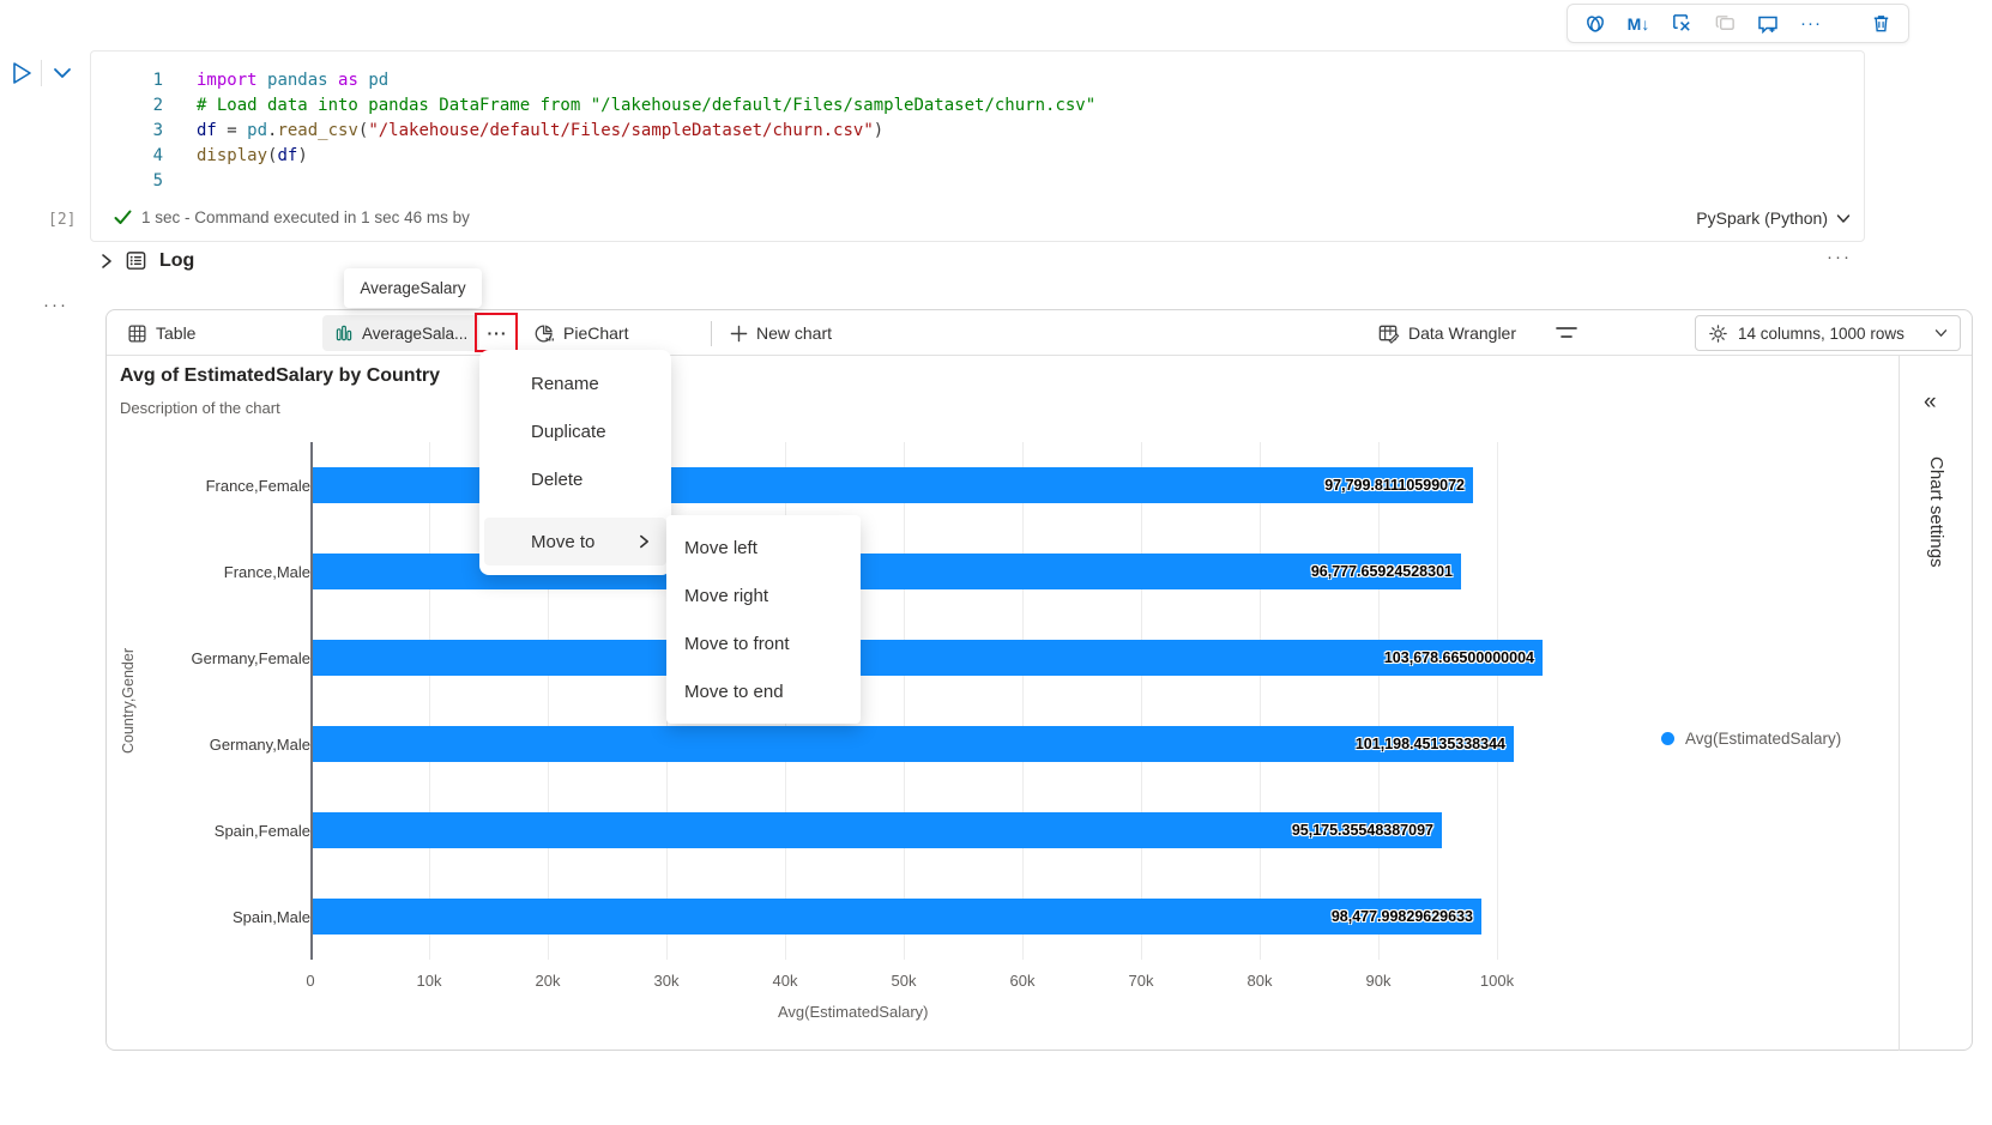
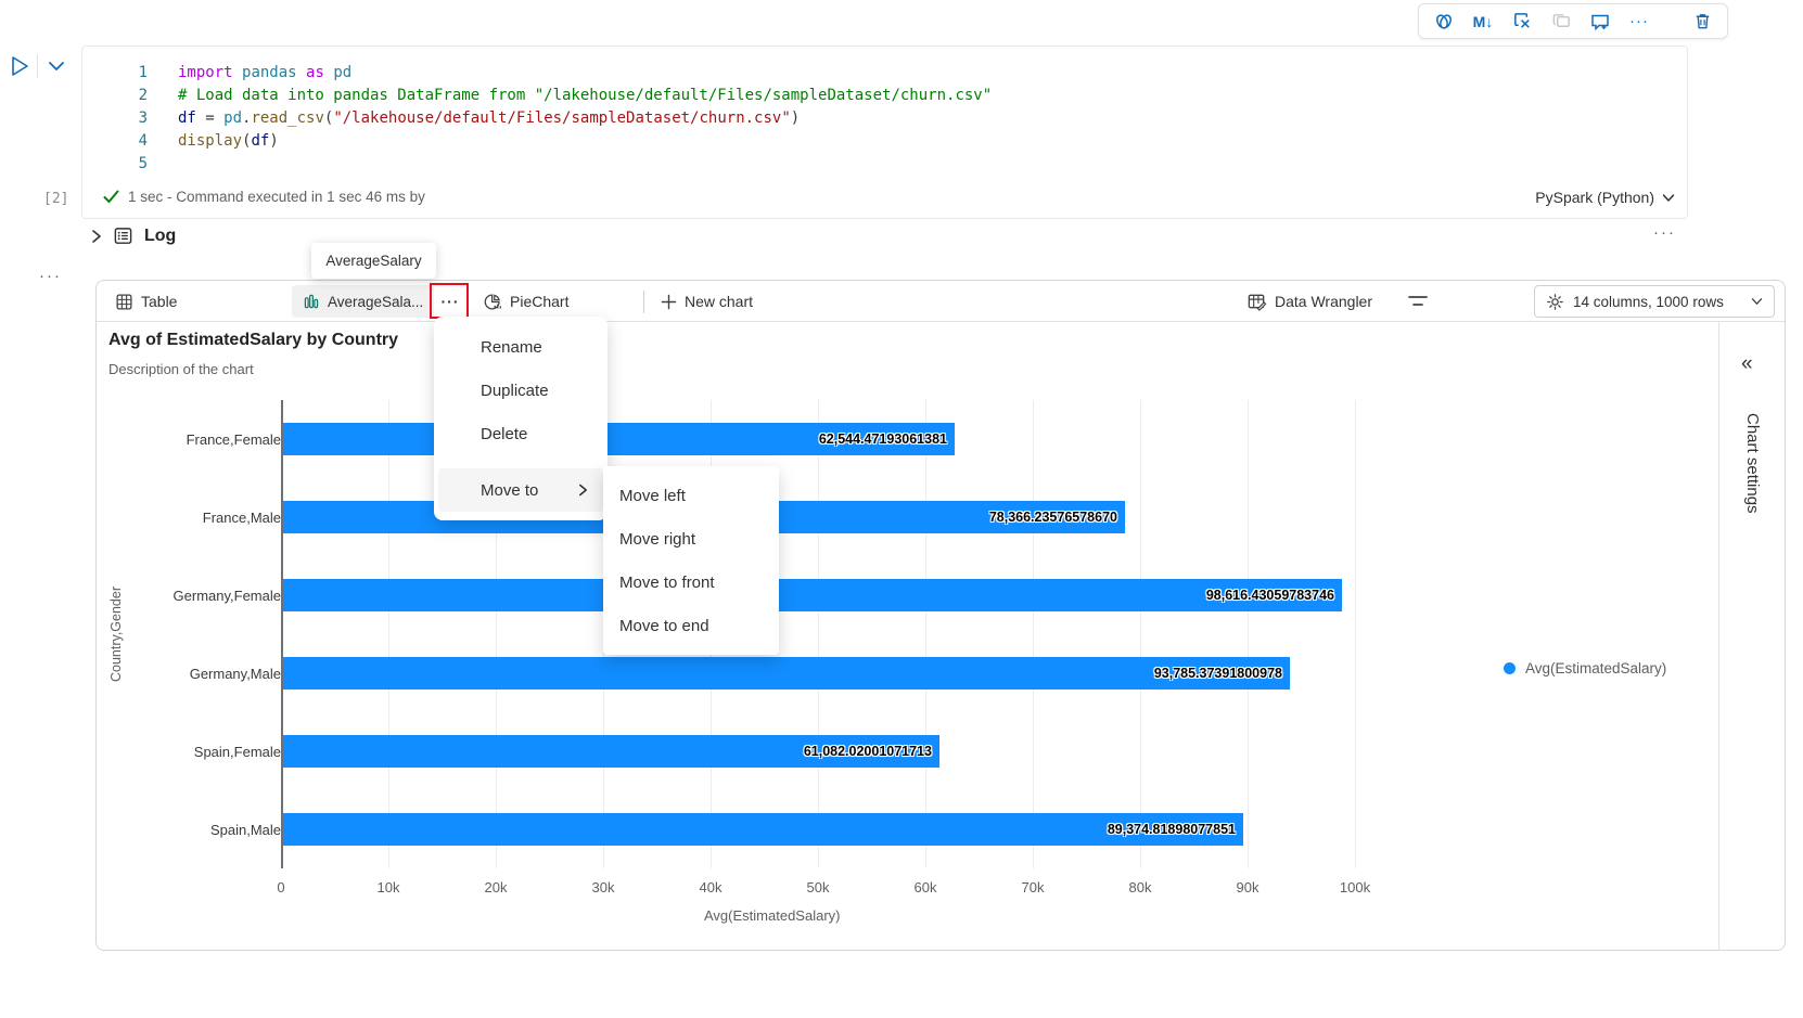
France,Female: 97,799.81110599072 -> 62,544.47193061381
France,Male: 96,777.65924528301 -> 78,366.23576578670
Germany,Female: 103,678.66500000004 -> 98,616.43059783746
Germany,Male: 101,198.45135338344 -> 93,785.37391800978
Spain,Female: 95,175.35548387097 -> 61,082.02001071713
Spain,Male: 98,477.99829629633 -> 89,374.81898077851
